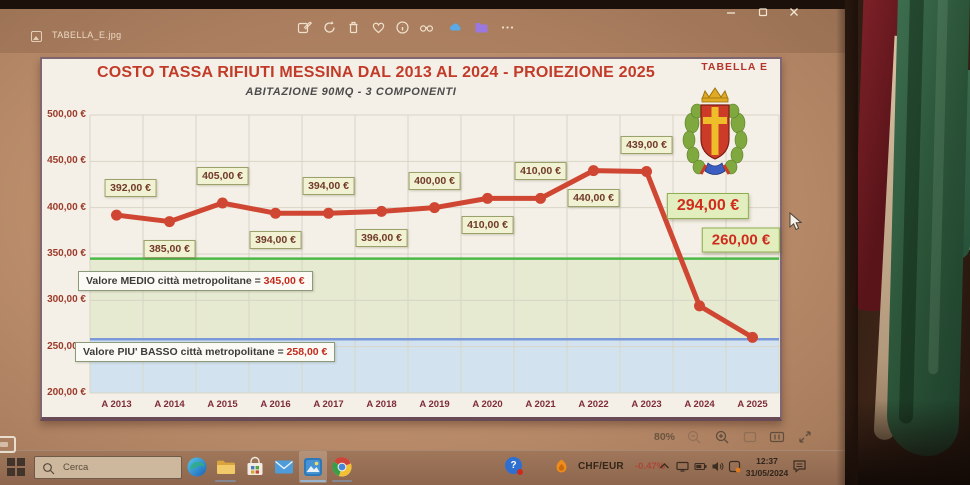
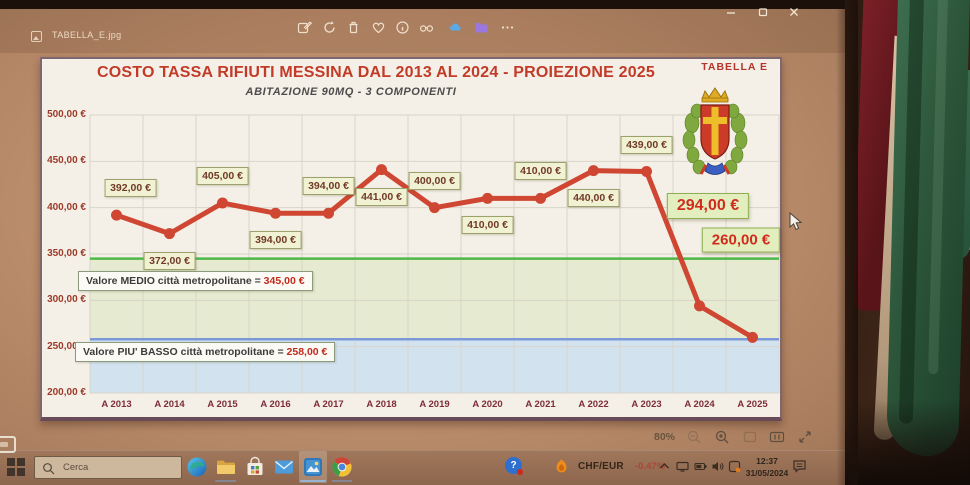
A 2014: 385,00 -> 372,00
A 2018: 396,00 -> 441,00
